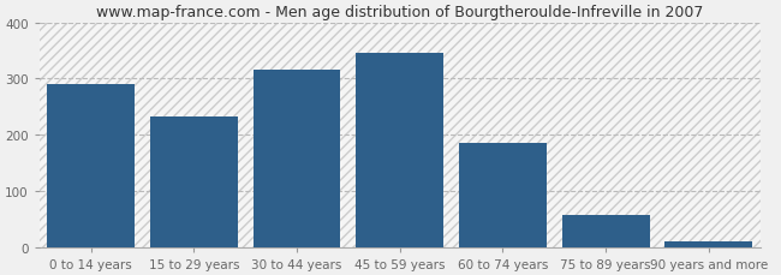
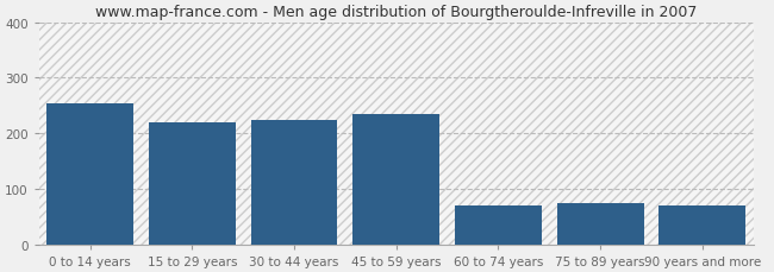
0 to 14 years: 290 -> 255
15 to 29 years: 232 -> 220
30 to 44 years: 315 -> 225
45 to 59 years: 347 -> 235
60 to 74 years: 185 -> 70
75 to 89 years: 57 -> 75
90 years and more: 10 -> 70
